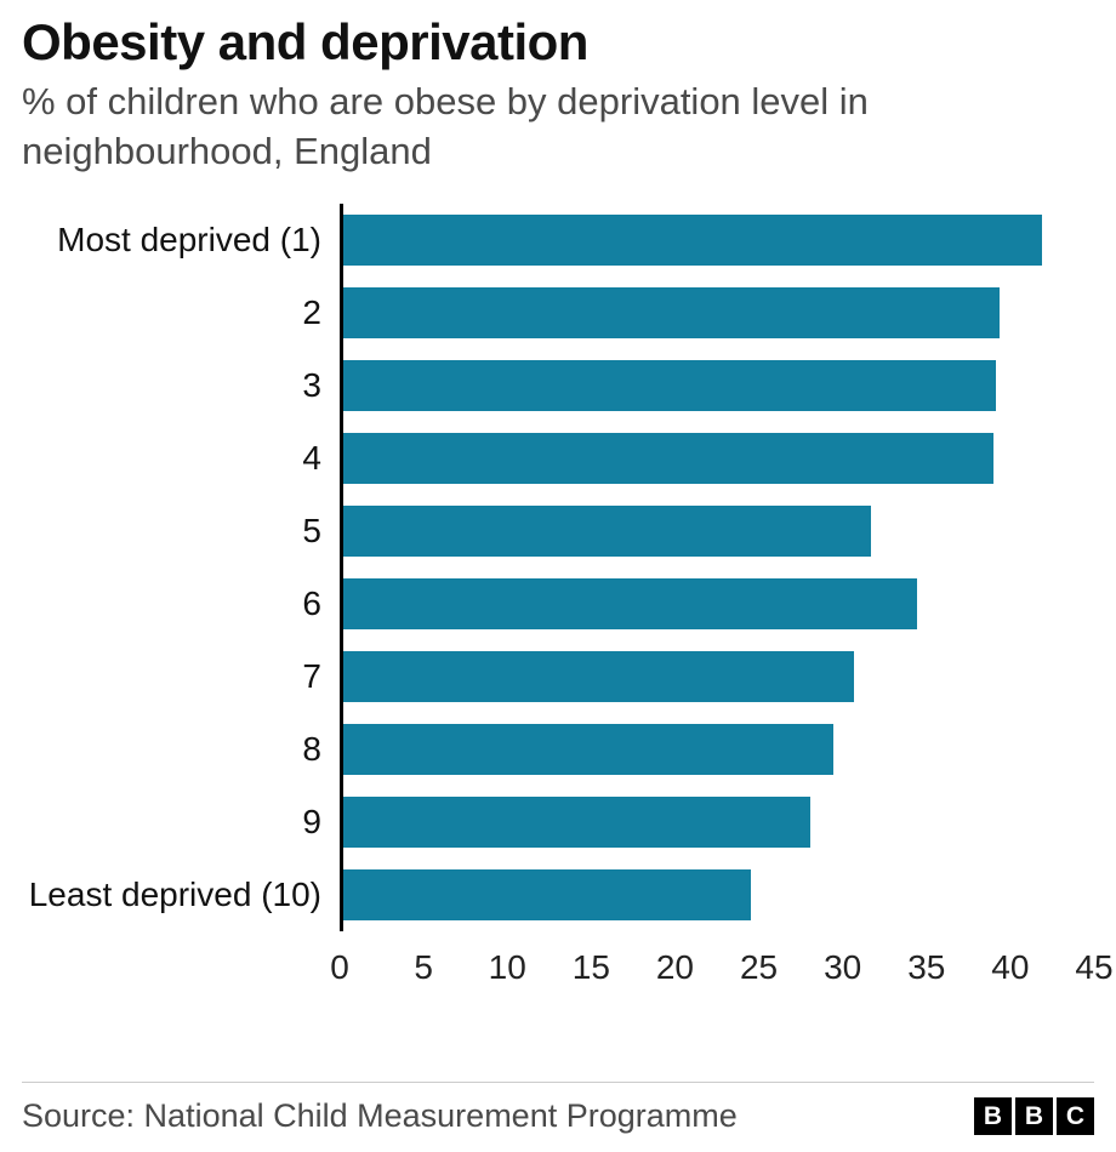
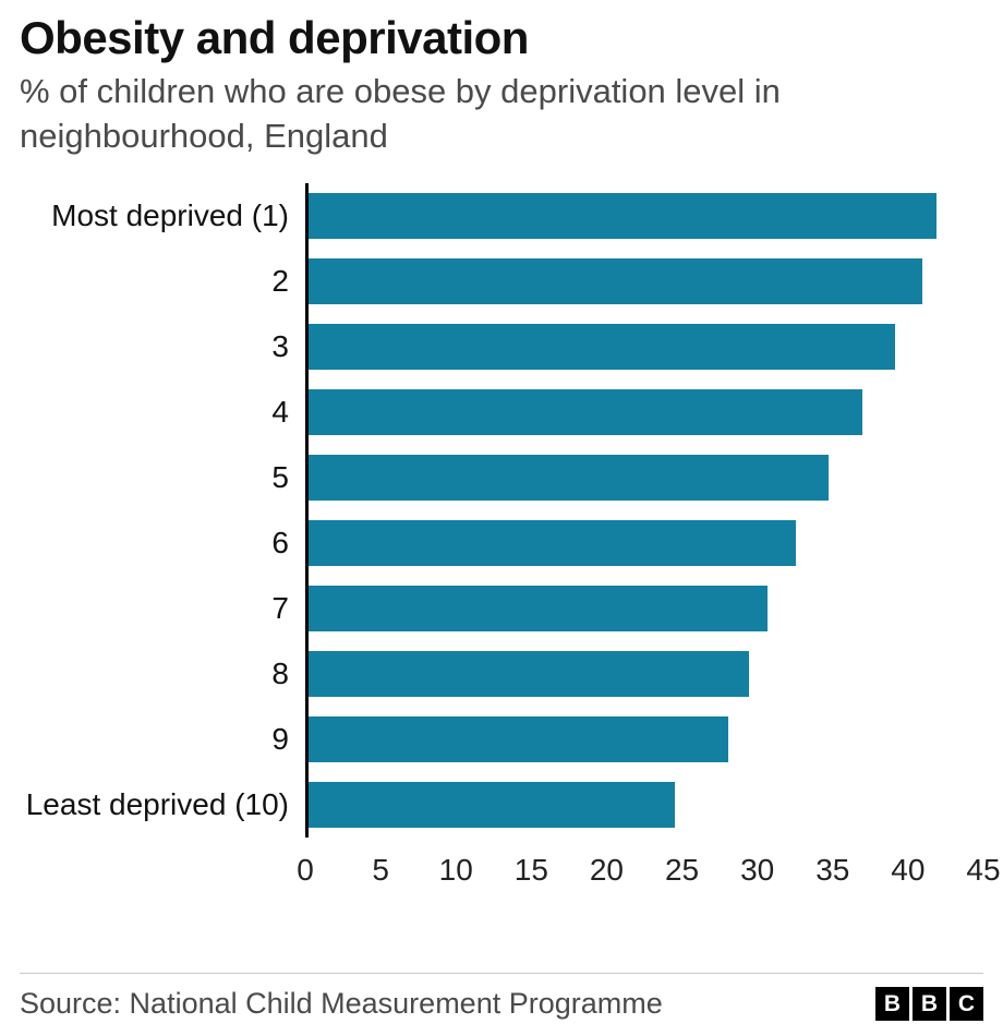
2: 39.3 -> 40.9
4: 39.0 -> 36.9
5: 31.6 -> 34.7
6: 34.4 -> 32.5
